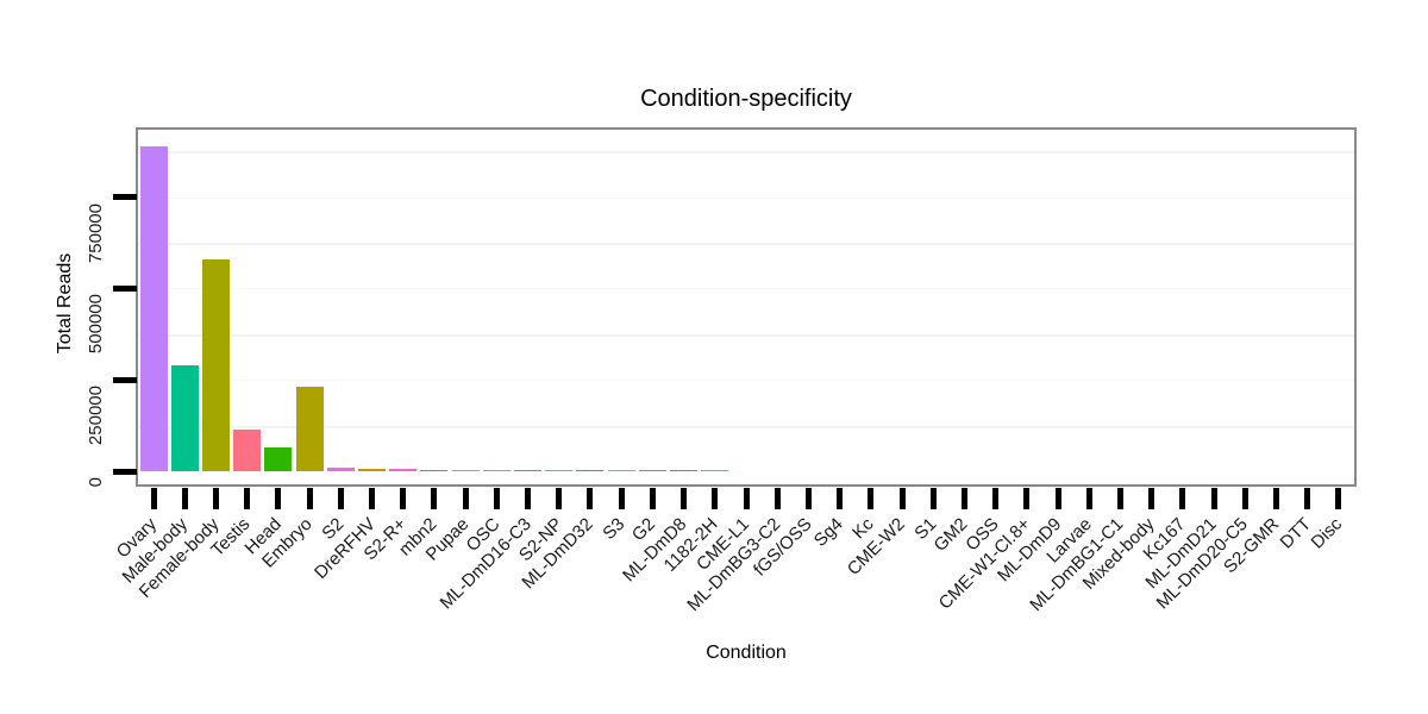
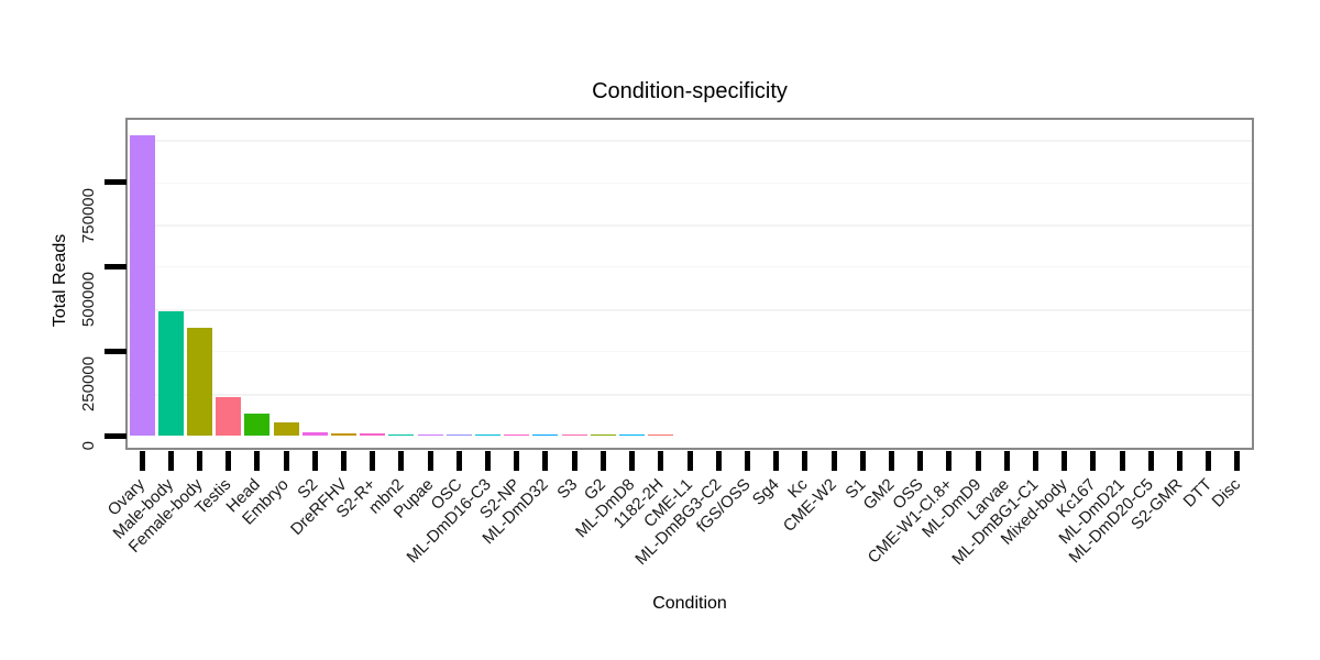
Male-body: 290000 -> 370000
Female-body: 580000 -> 320000
Embryo: 230000 -> 40000
